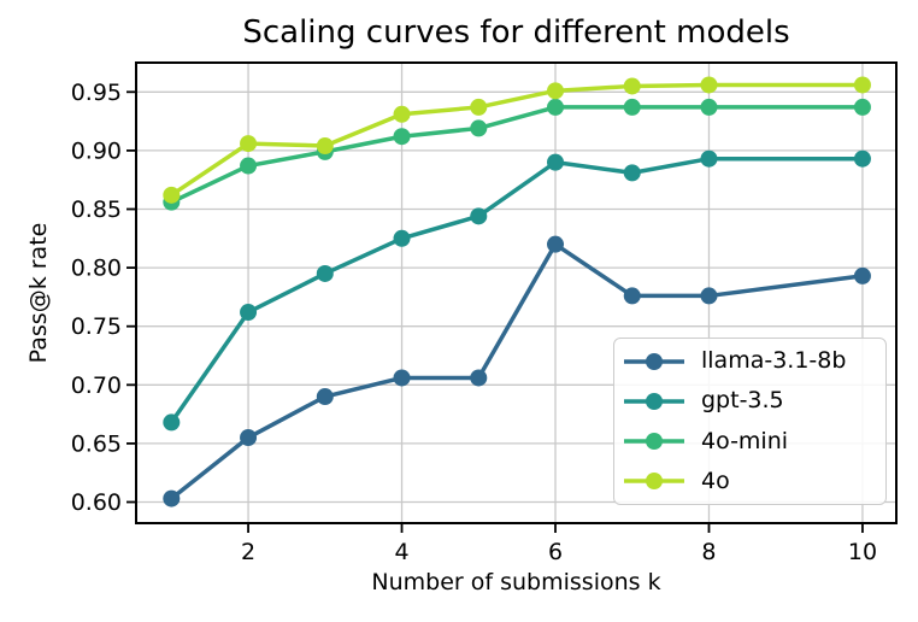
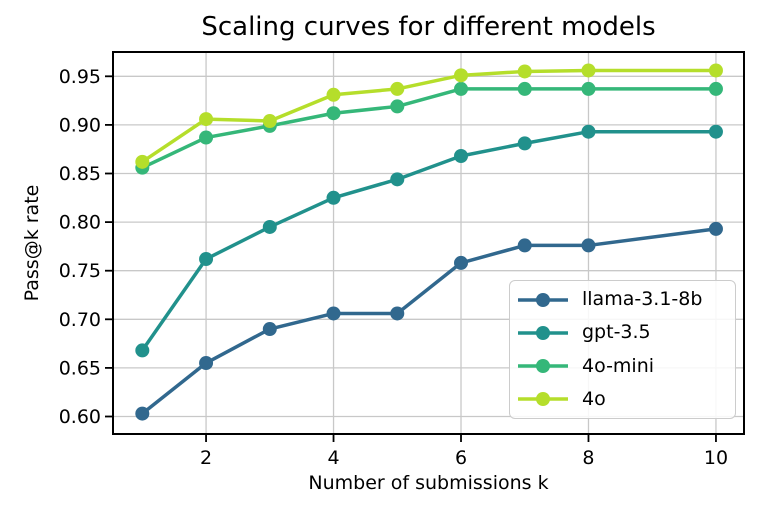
llama-3.1-8b/6: 0.82 -> 0.76
gpt-3.5/6: 0.89 -> 0.87
